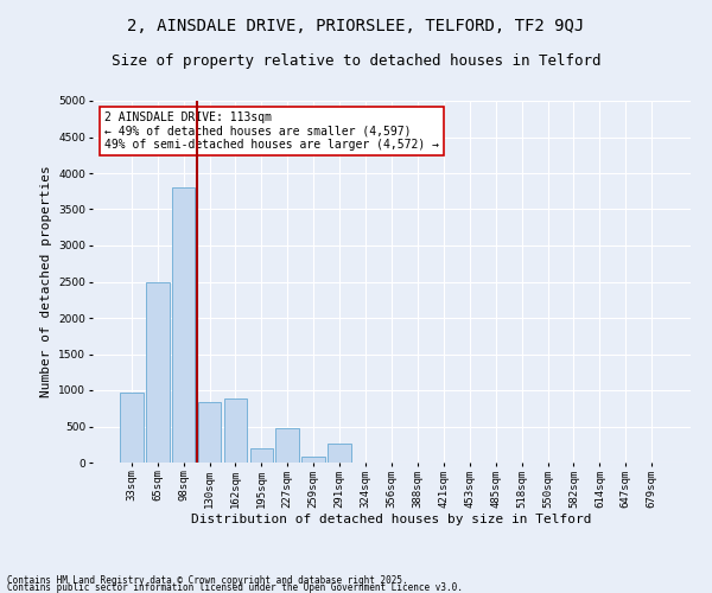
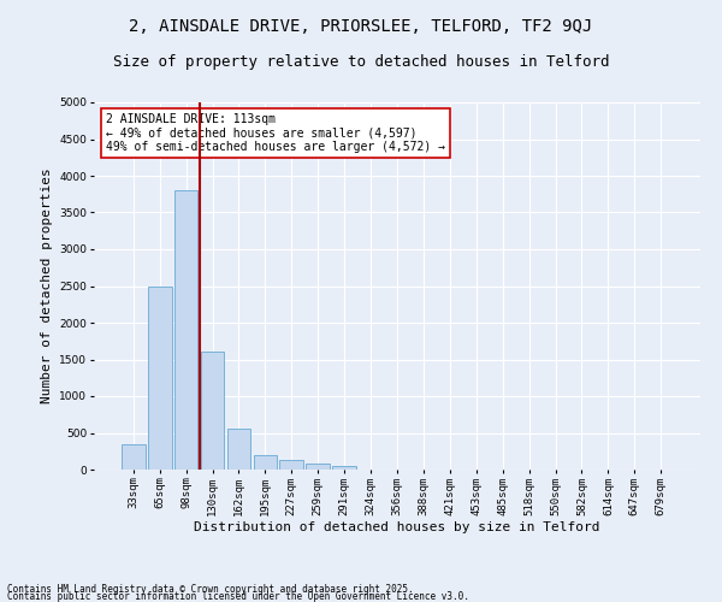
33sqm: 960 -> 350
130sqm: 840 -> 1600
162sqm: 880 -> 550
227sqm: 480 -> 130
291sqm: 260 -> 50
